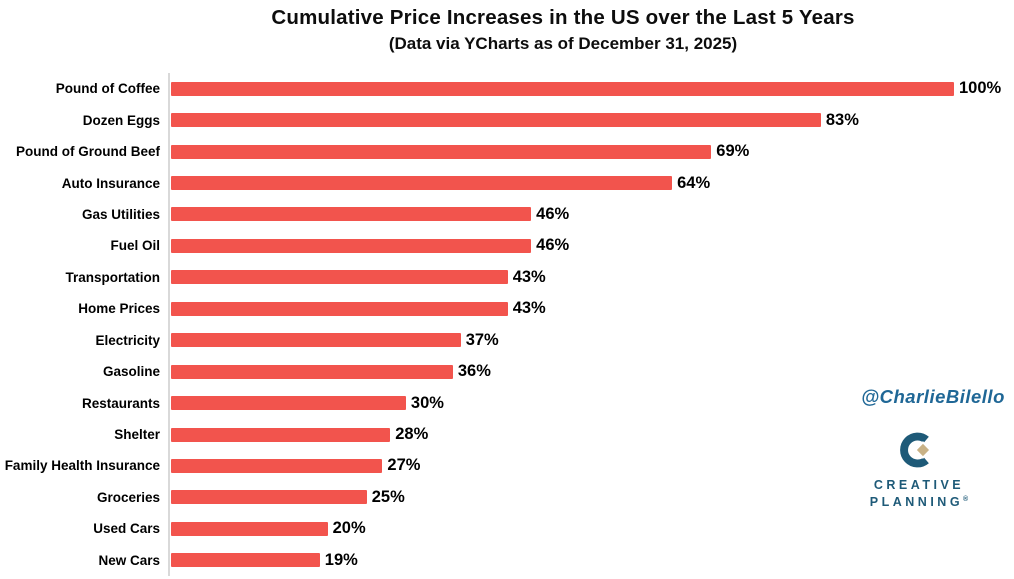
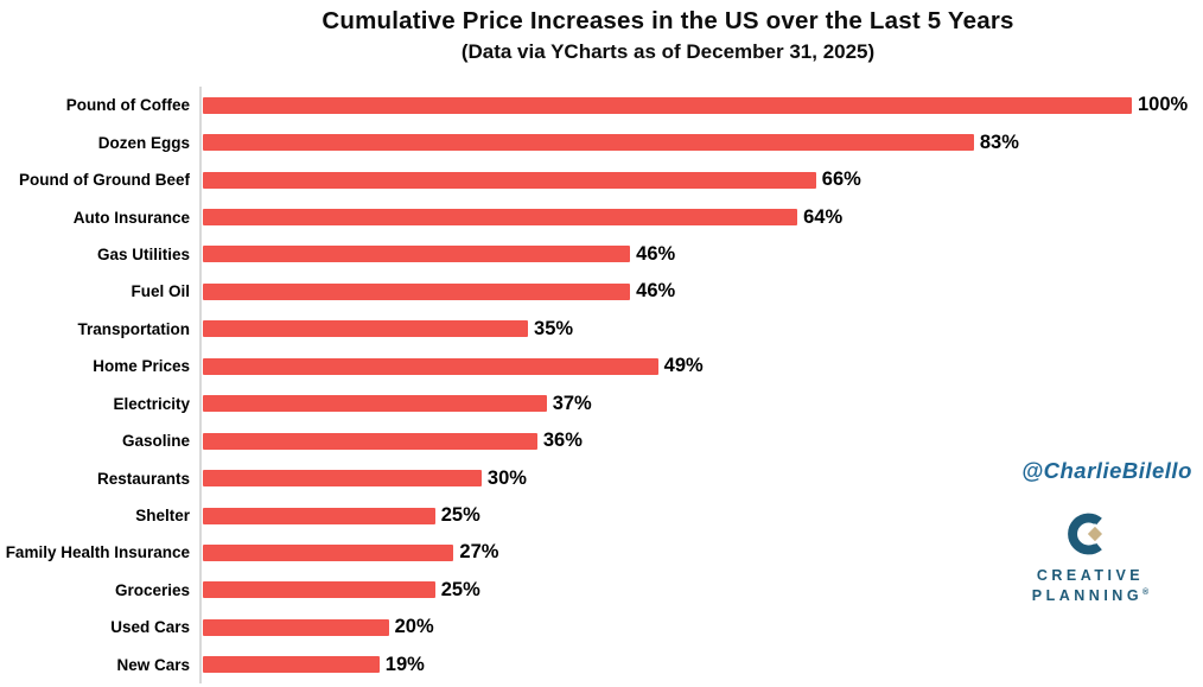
Pound of Ground Beef: 69% -> 66%
Transportation: 43% -> 35%
Home Prices: 43% -> 49%
Shelter: 28% -> 25%
